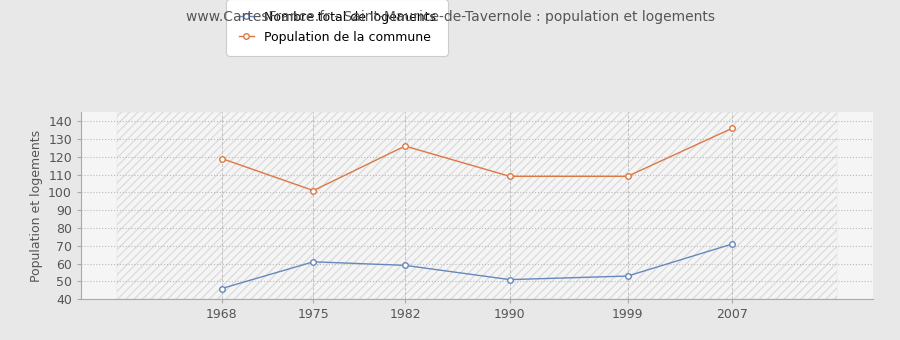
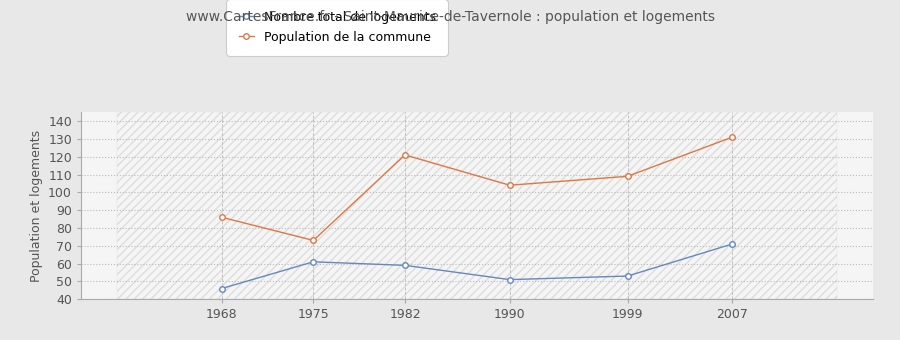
Population de la commune/1968: 119 -> 86
Population de la commune/1975: 101 -> 73
Population de la commune/1982: 126 -> 121
Population de la commune/1990: 109 -> 104
Population de la commune/2007: 136 -> 131
